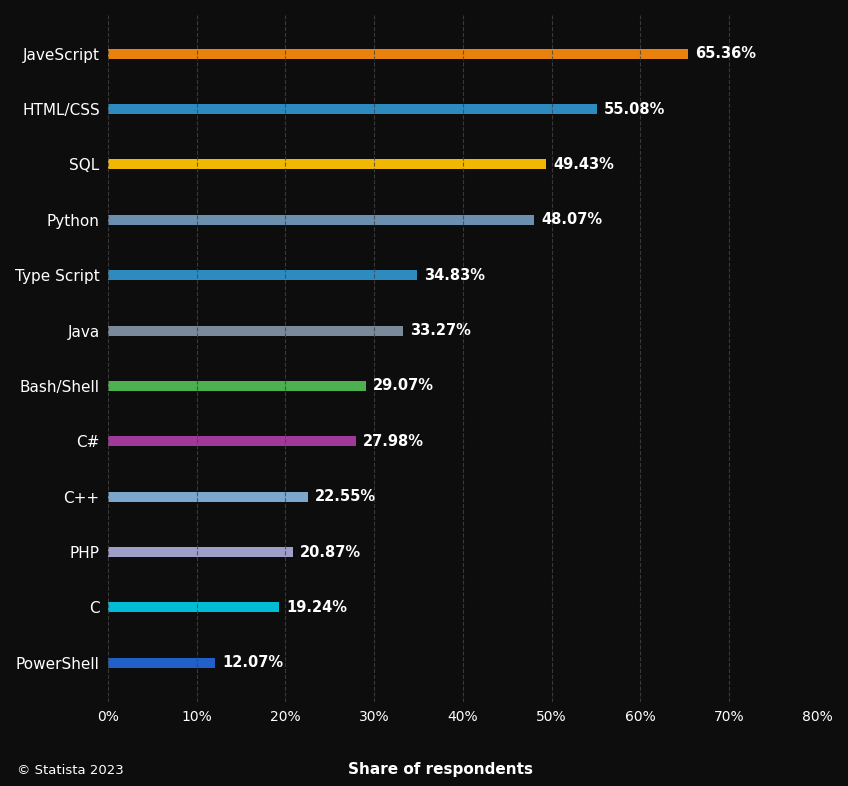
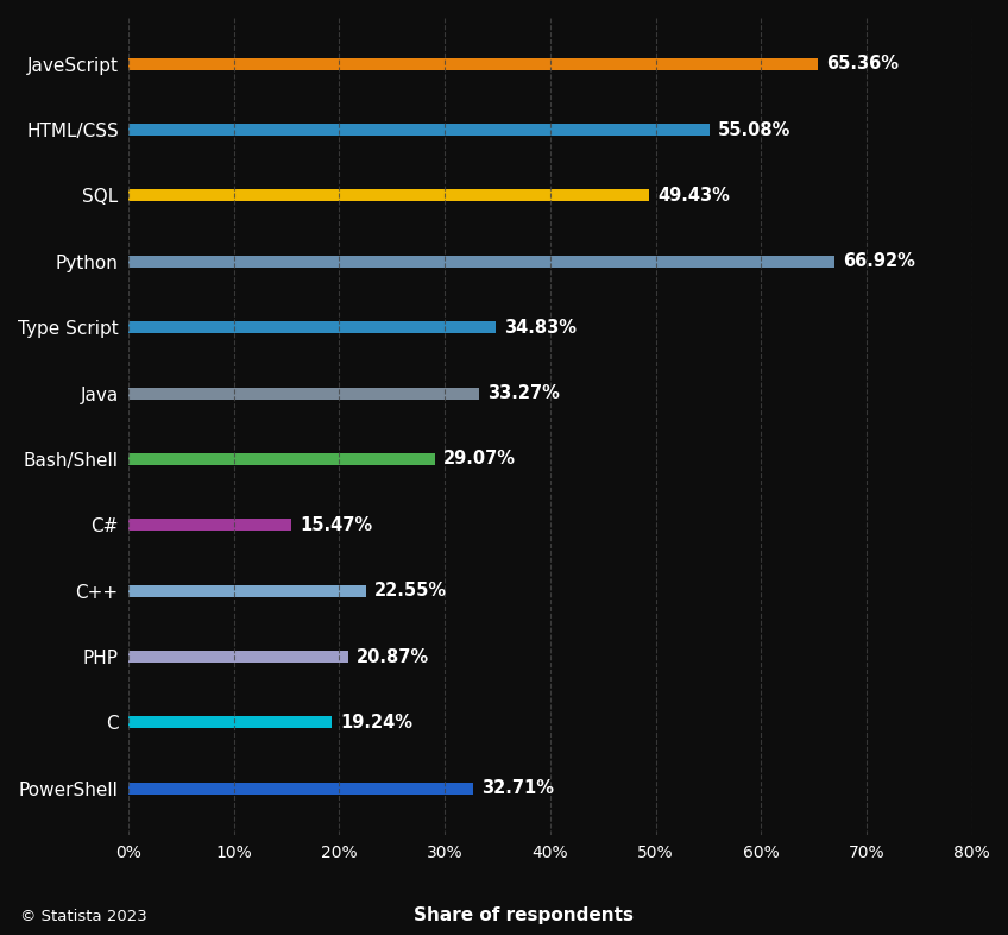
Python: 48.07% -> 66.92%
C#: 27.98% -> 15.47%
PowerShell: 12.07% -> 32.71%
